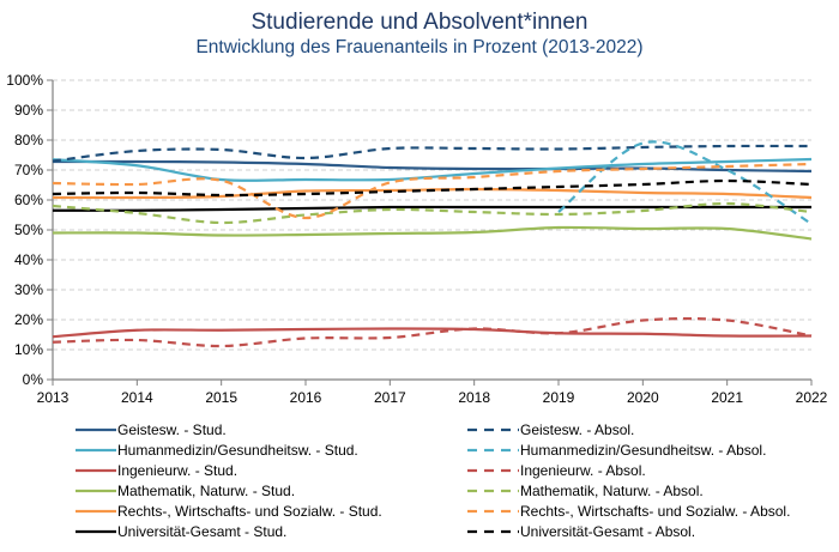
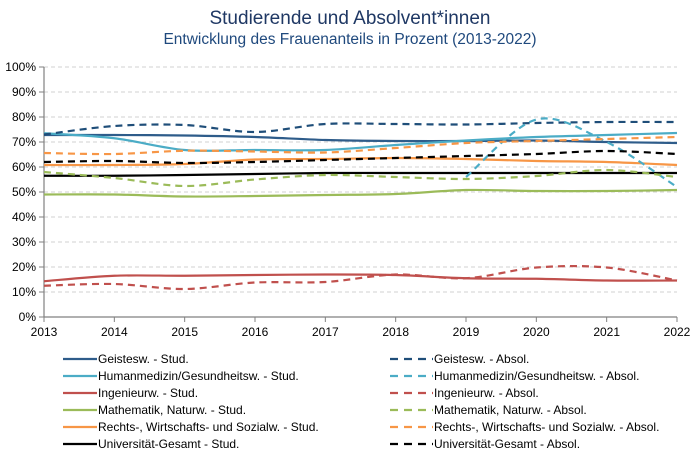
Rechts-, Wirtschafts- und Sozialw. - Absol./2016: 54% -> 66%
Mathematik, Naturw. - Stud./2022: 47% -> 51%
